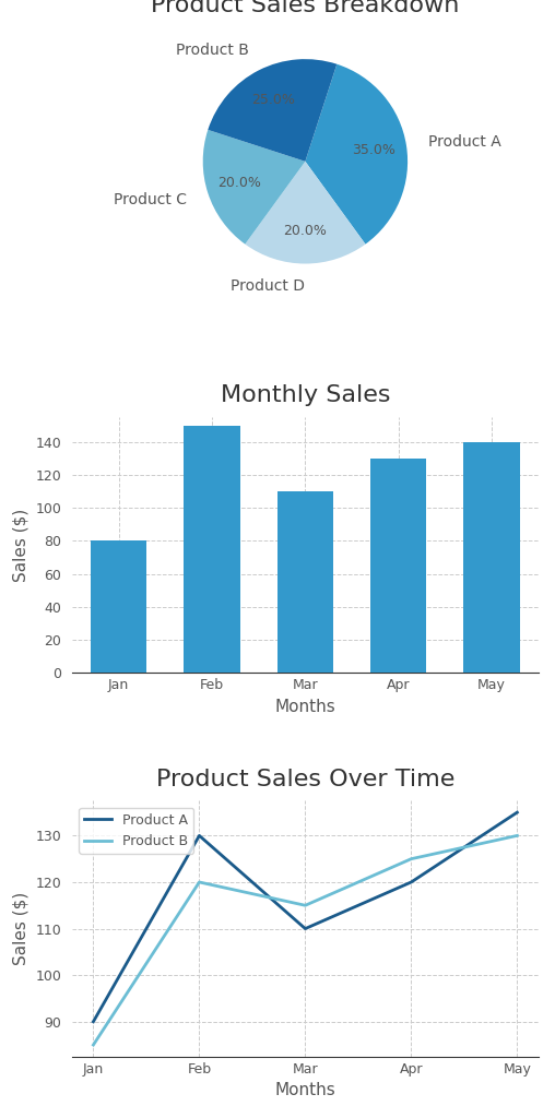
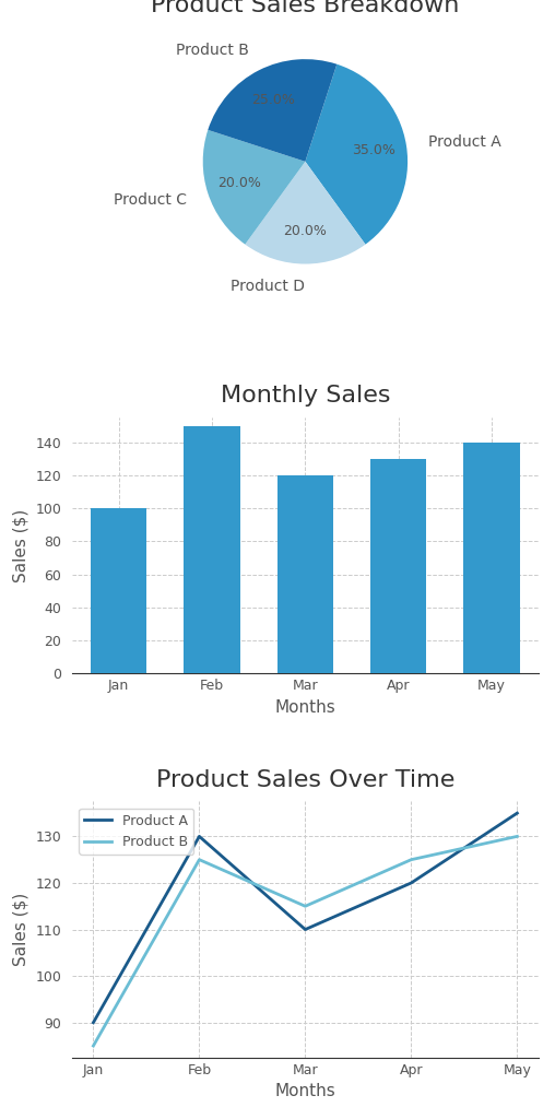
Monthly Sales/Jan: 80 -> 100
Monthly Sales/Mar: 110 -> 120
Product Sales Over Time/Product B/Feb: 120 -> 125
